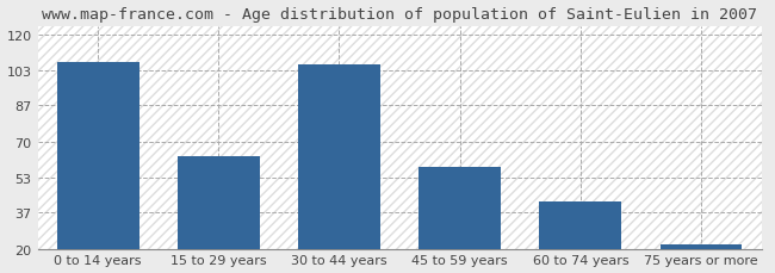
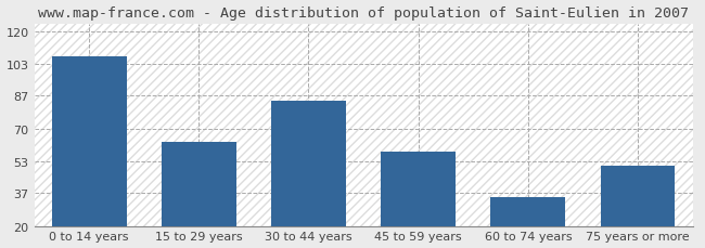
30 to 44 years: 106 -> 84
60 to 74 years: 42 -> 35
75 years or more: 22 -> 51
